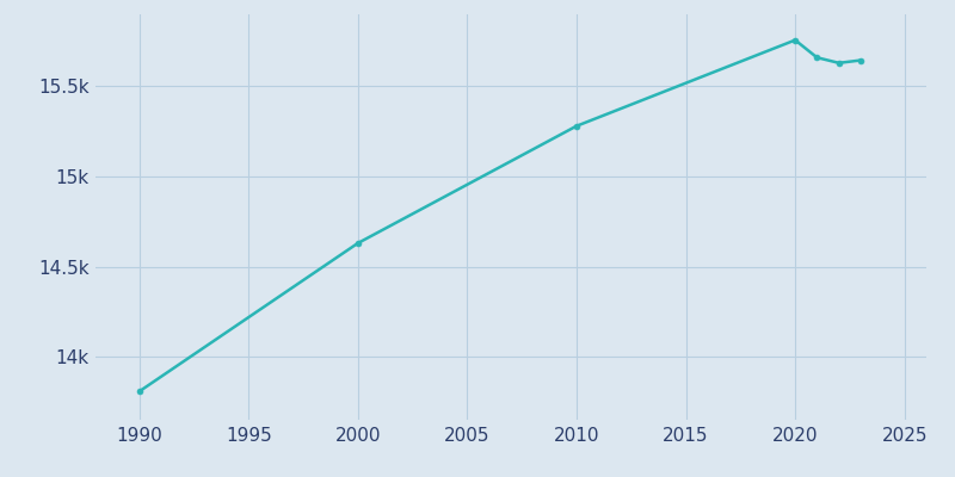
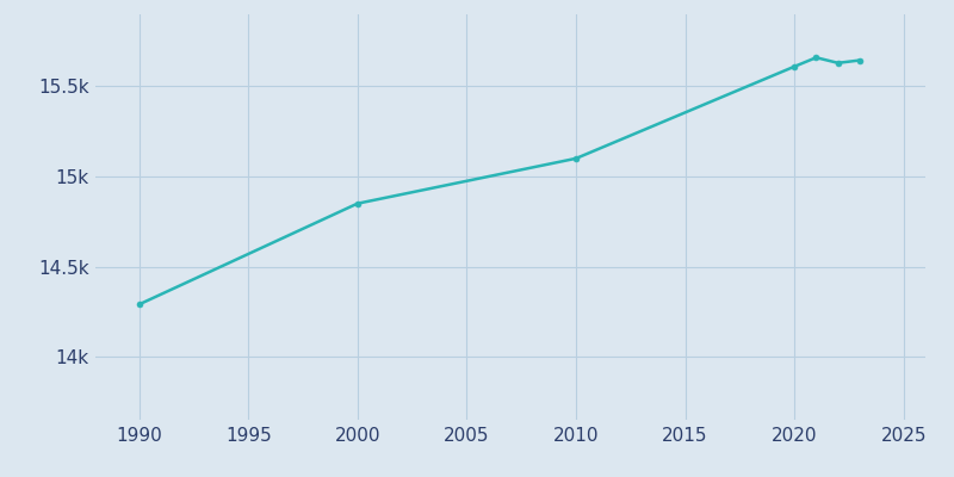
1990: 13.81k -> 14.29k
2000: 14.63k -> 14.85k
2010: 15.28k -> 15.10k
2020: 15.76k -> 15.61k
